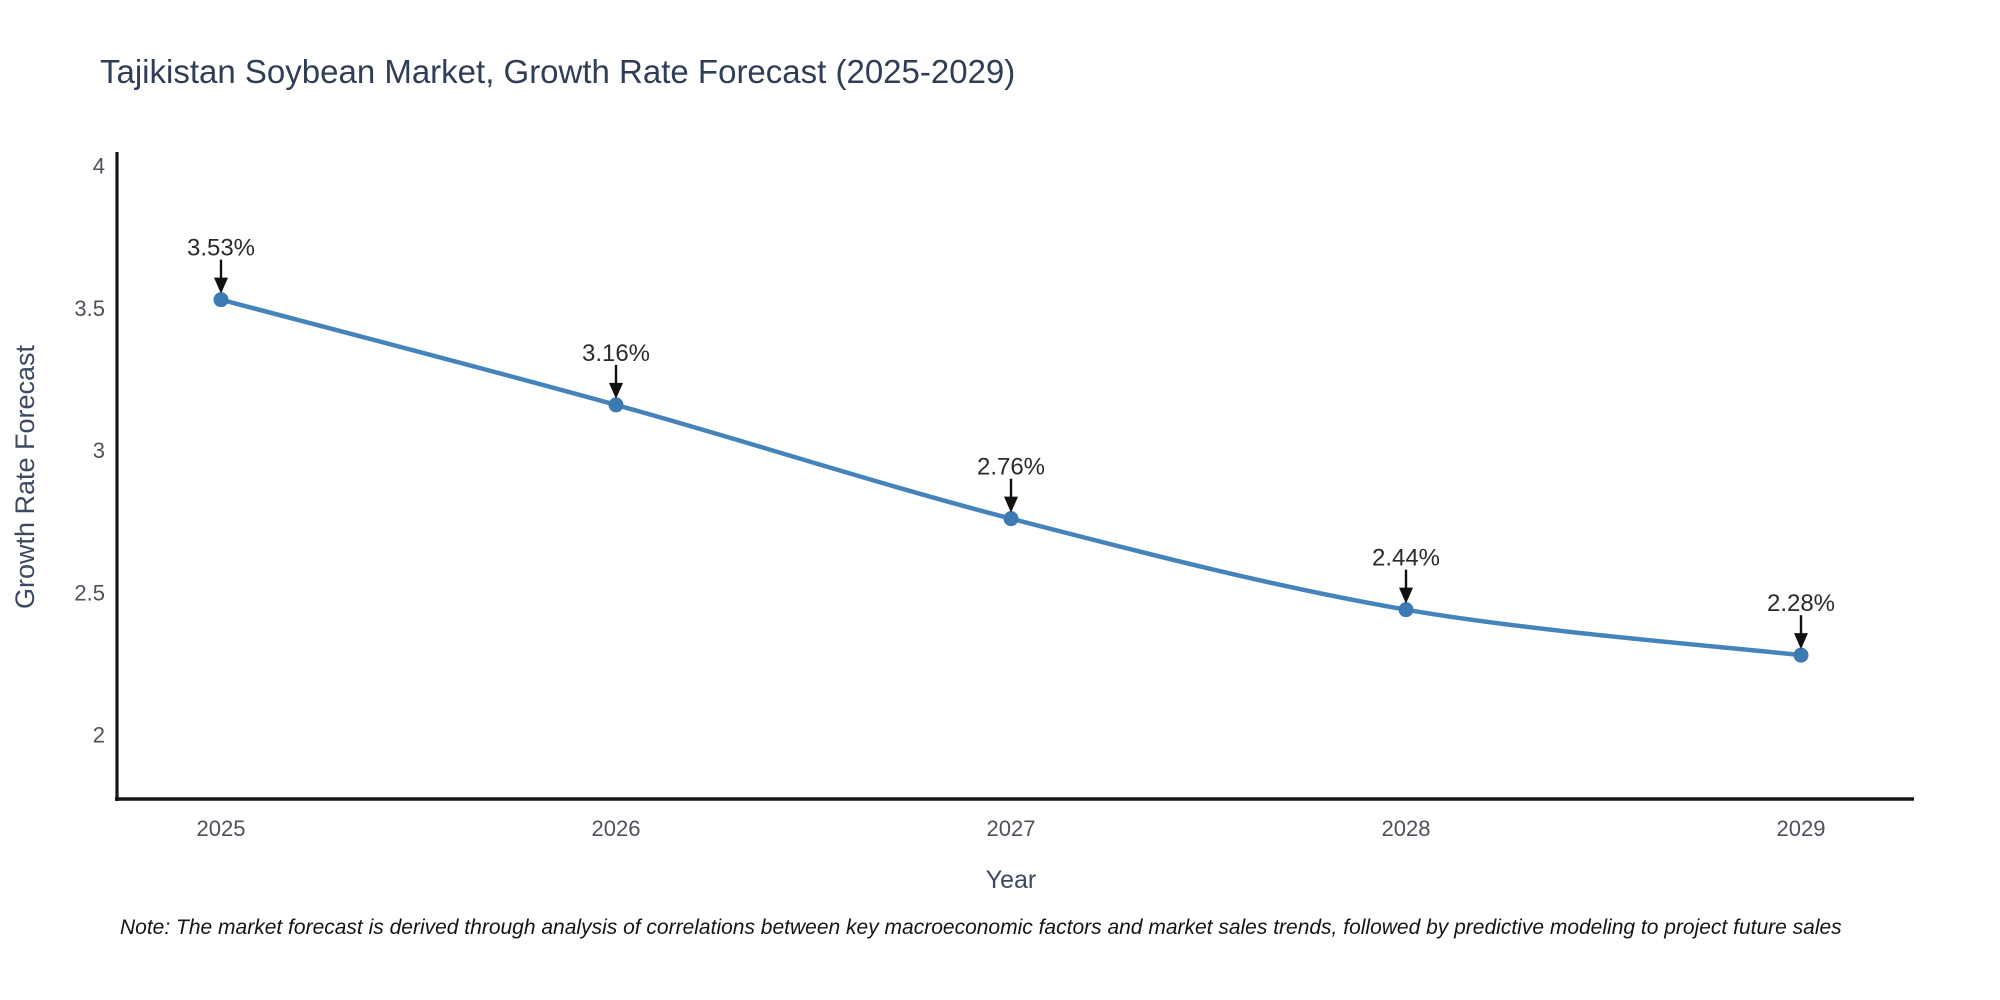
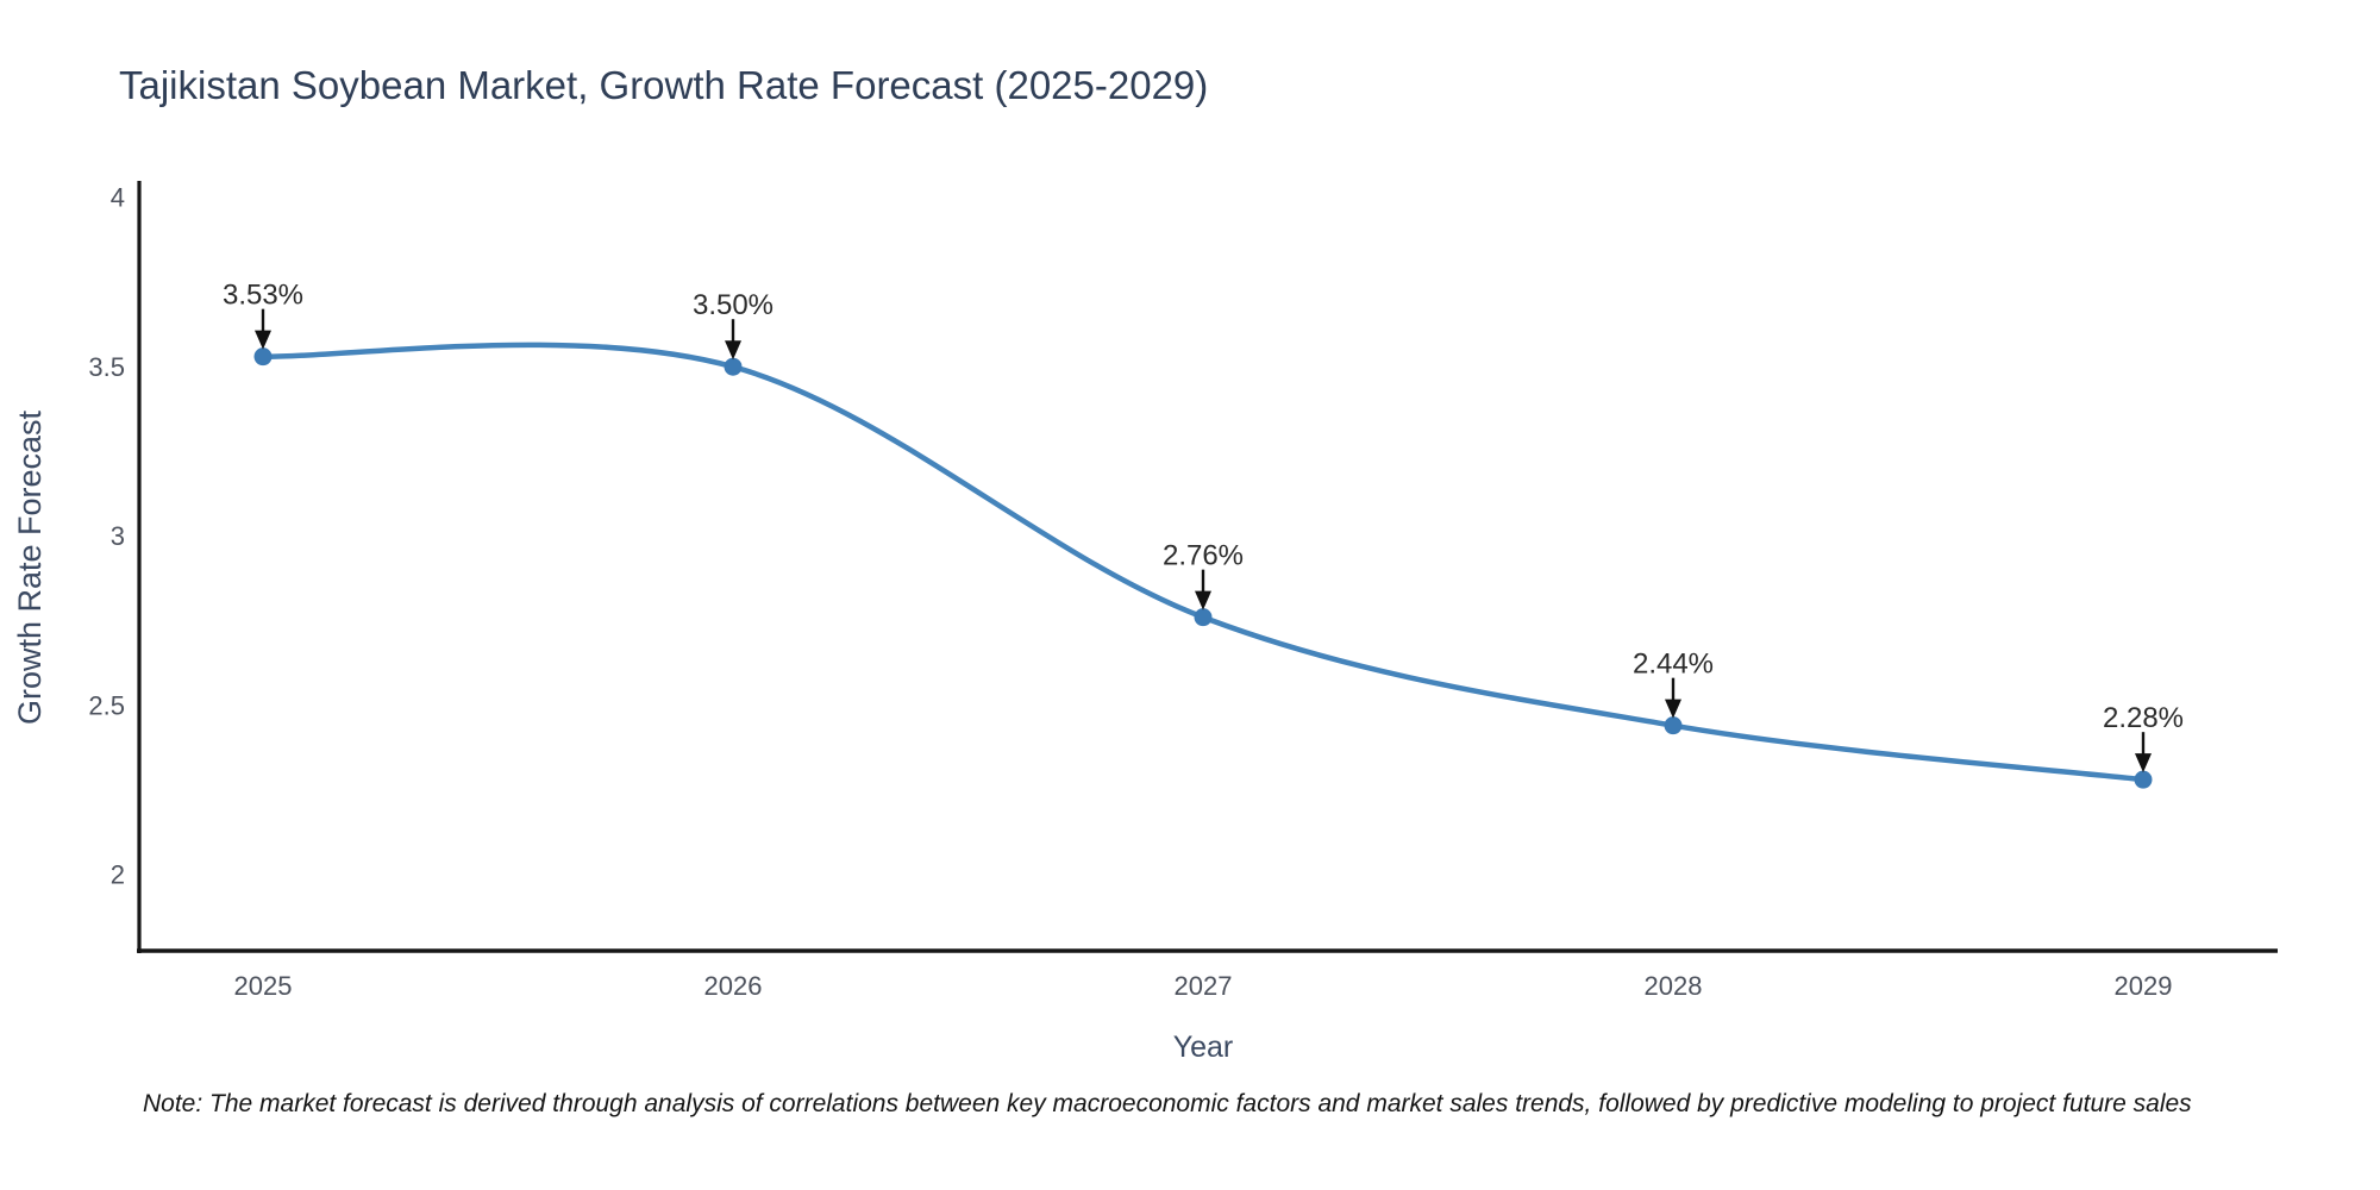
2026: 3.16% -> 3.50%
